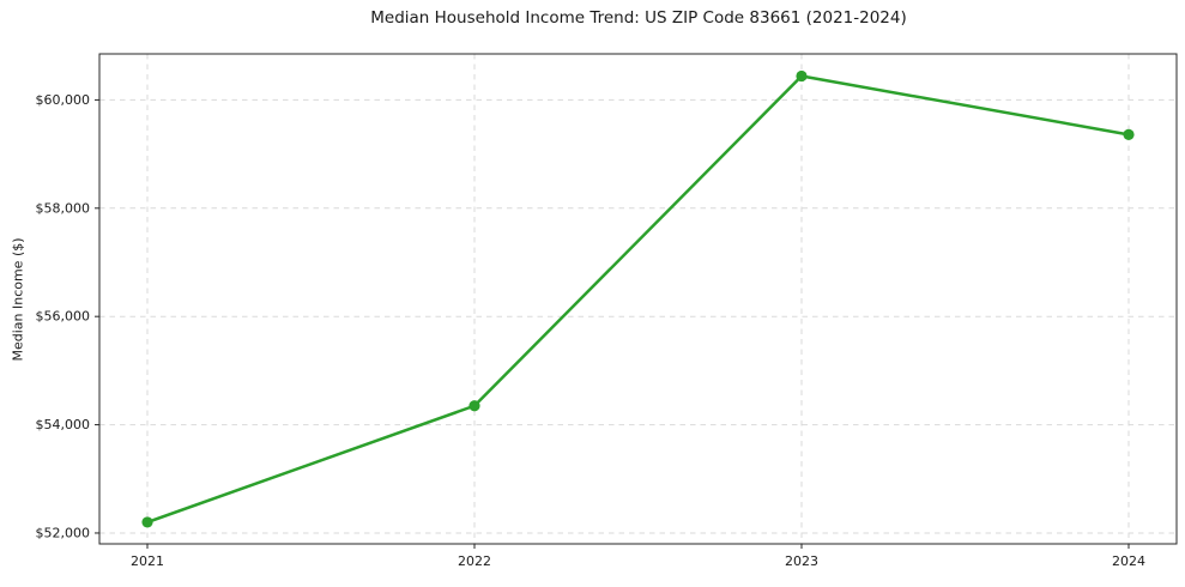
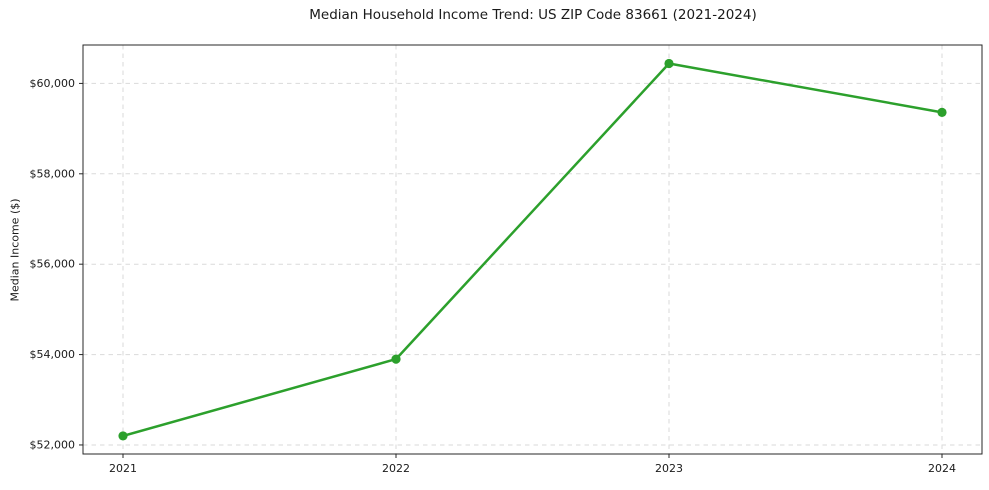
2022: $54400 -> $53900
